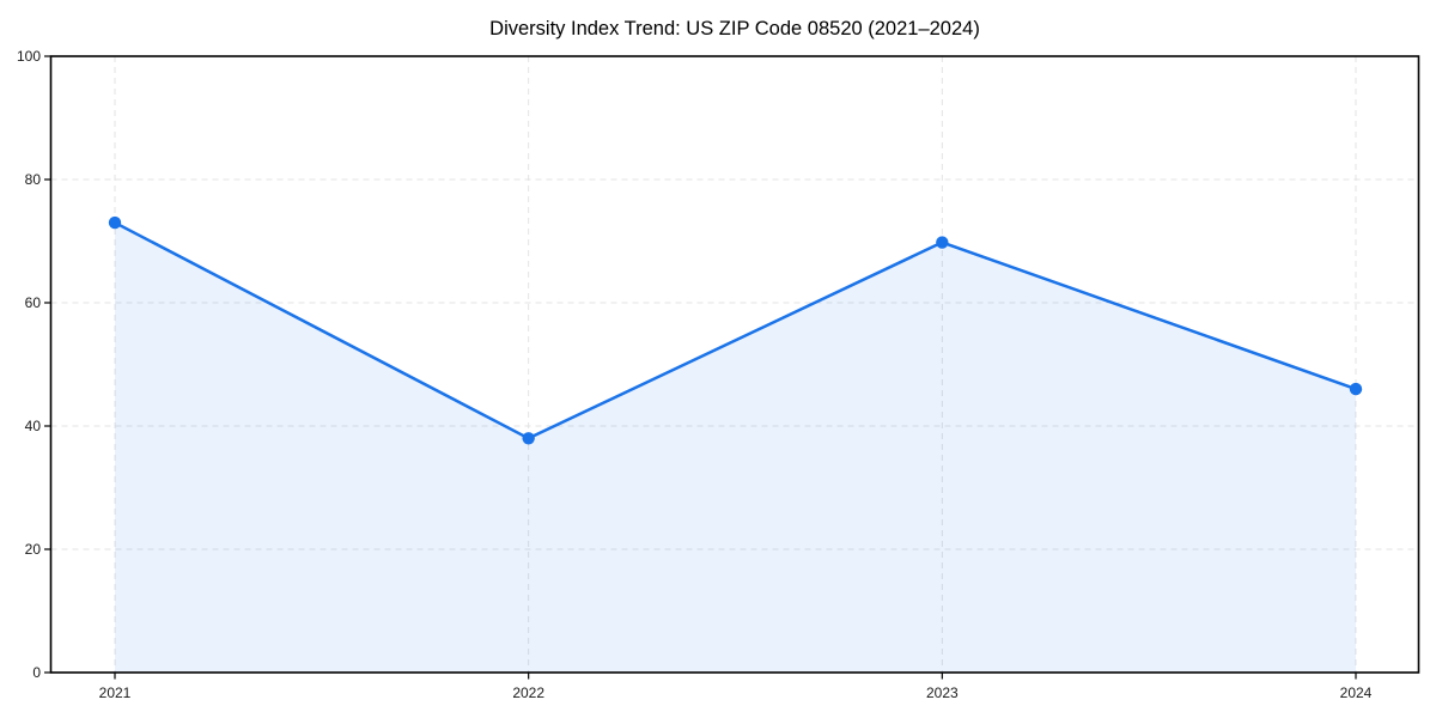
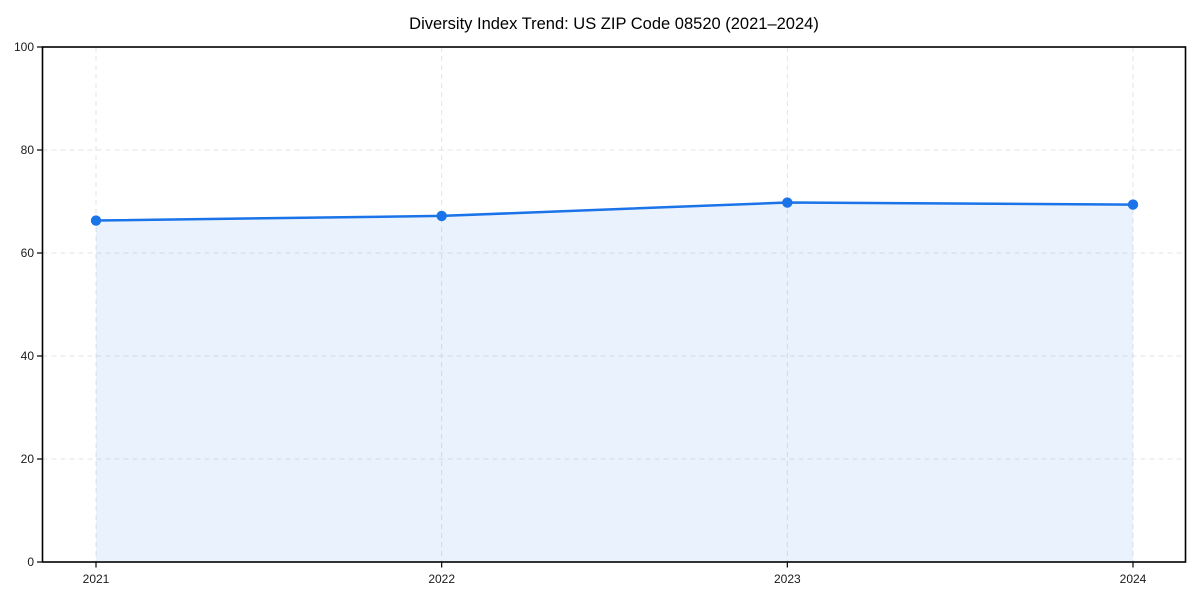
2021: 73 -> 66
2022: 38 -> 67
2024: 46 -> 69
